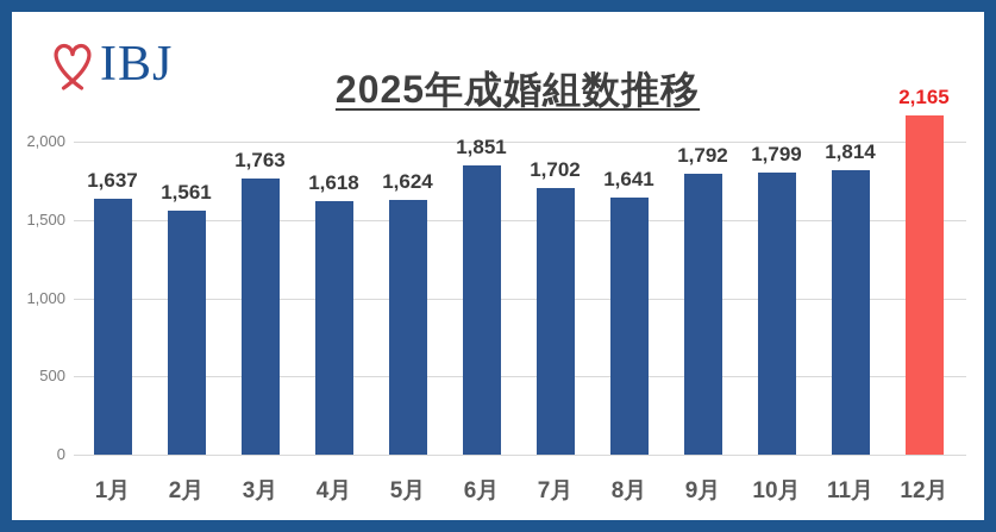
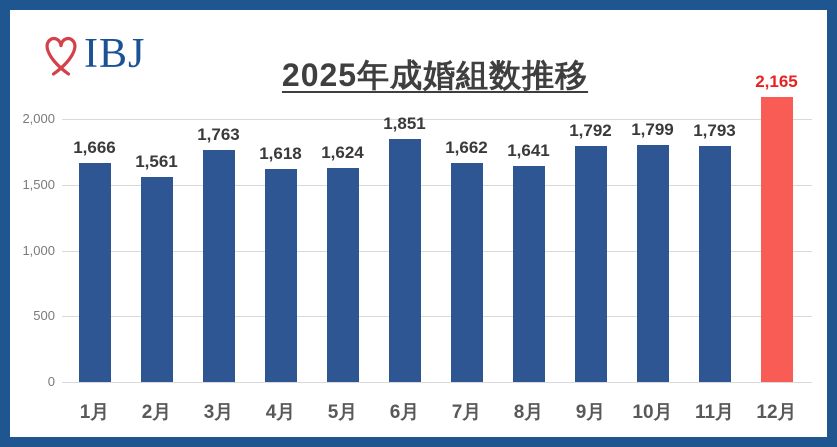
1月: 1,637 -> 1,666
7月: 1,702 -> 1,662
11月: 1,814 -> 1,793
